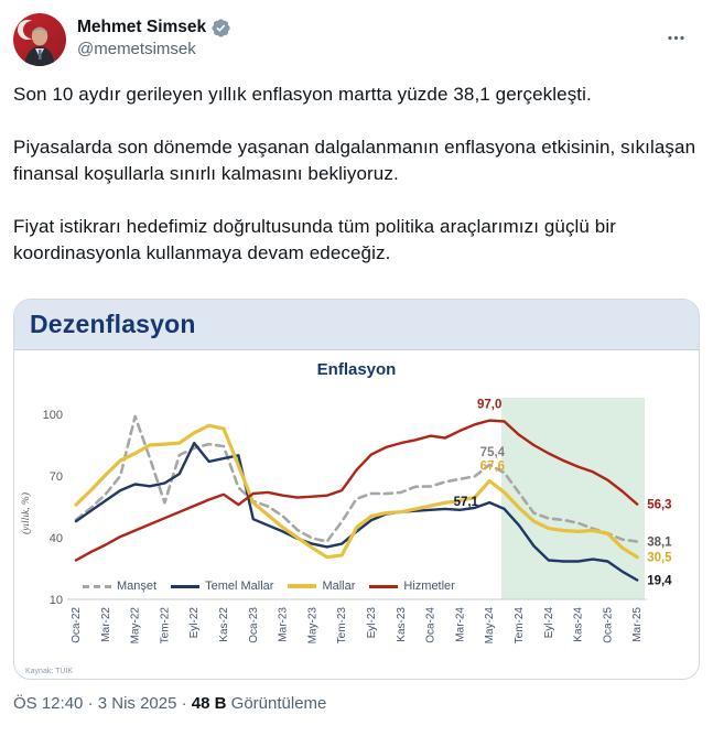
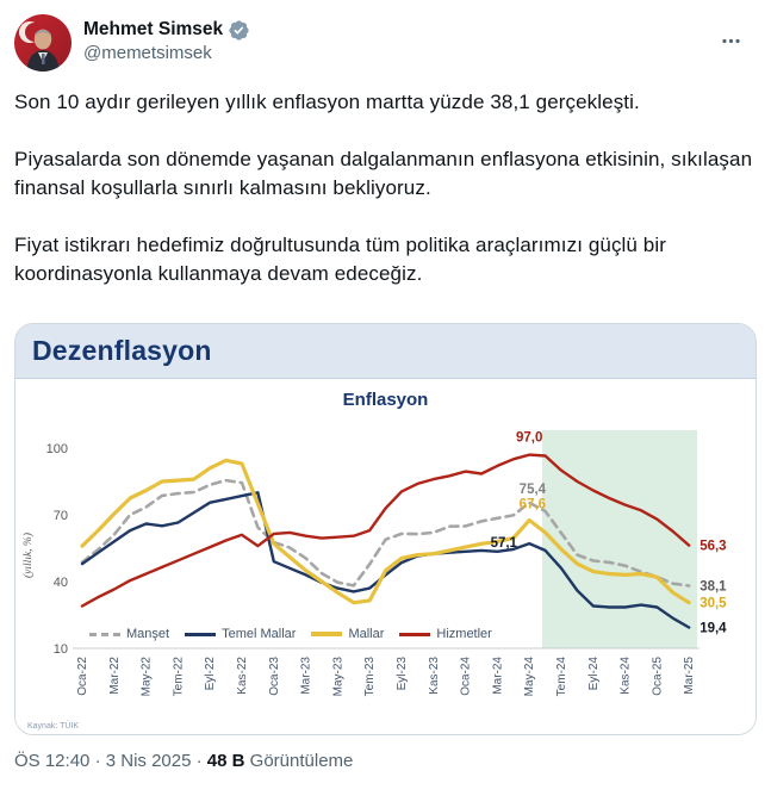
Manşet/May-22: 99 -> 74
Manşet/Tem-22: 57 -> 80
Temel Mallar/Eyl-22: 86 -> 76
